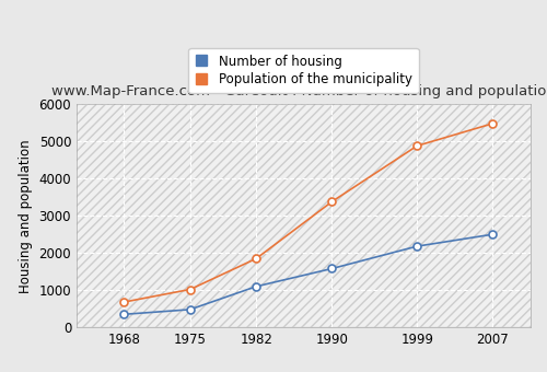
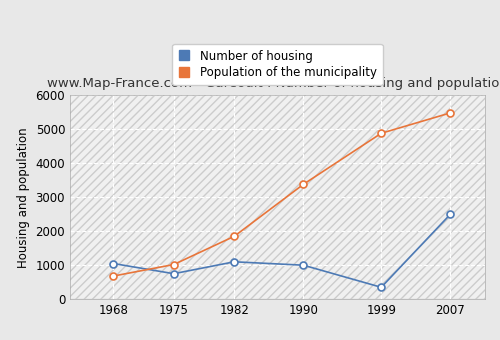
Number of housing/1968: 350 -> 1050
Number of housing/1975: 480 -> 750
Number of housing/1990: 1580 -> 1000
Number of housing/1999: 2180 -> 350
